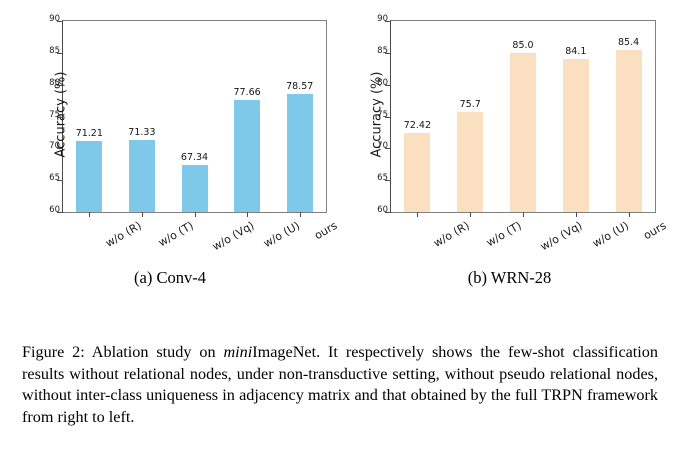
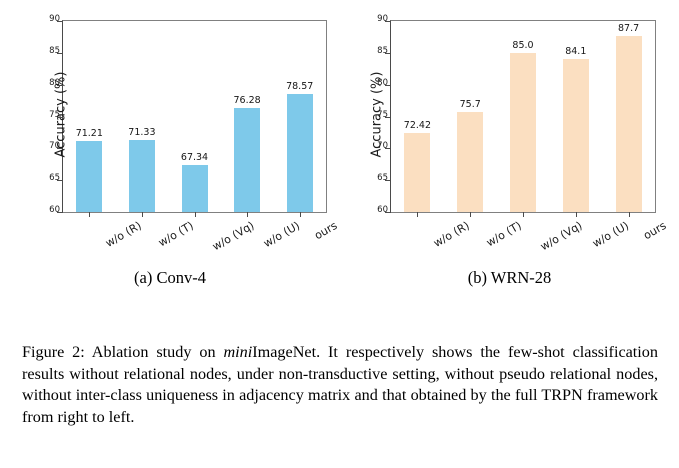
(a) Conv-4/w/o (U): 77.66 -> 76.28
(b) WRN-28/ours: 85.4 -> 87.7
